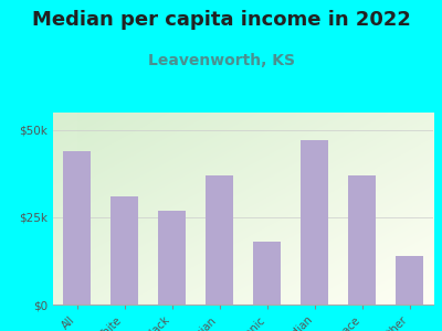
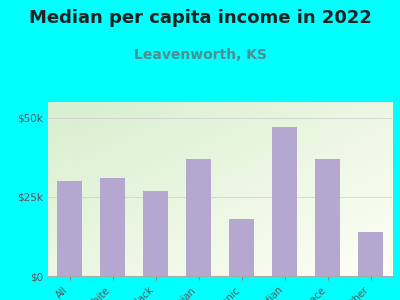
All: $44k -> $30k
